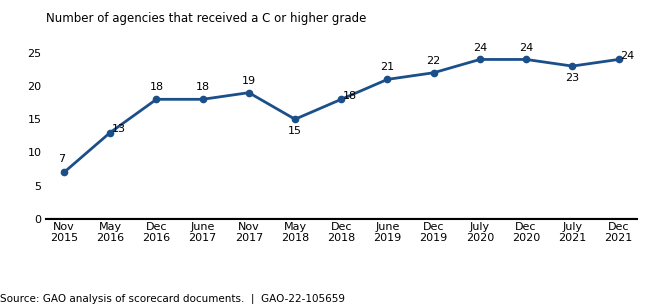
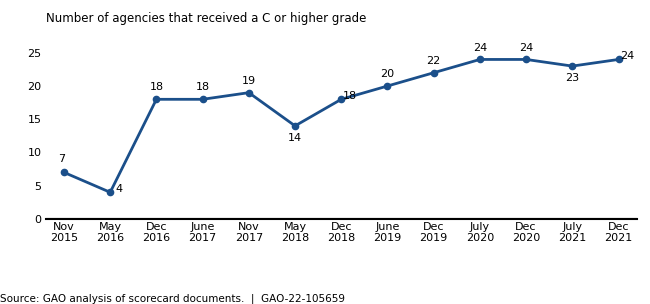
May 2016: 13 -> 4
May 2018: 15 -> 14
June 2019: 21 -> 20
